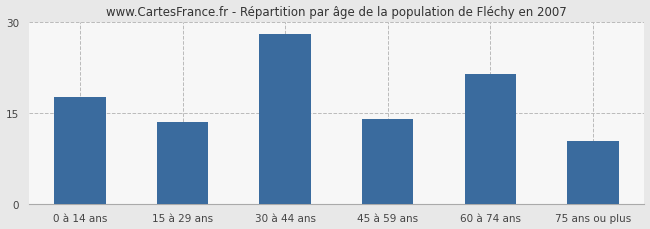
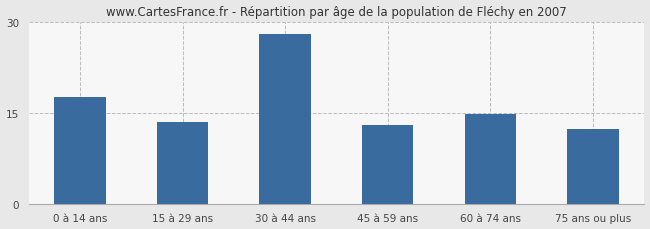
45 à 59 ans: 14.0 -> 13.0
60 à 74 ans: 21.4 -> 14.7
75 ans ou plus: 10.4 -> 12.3
